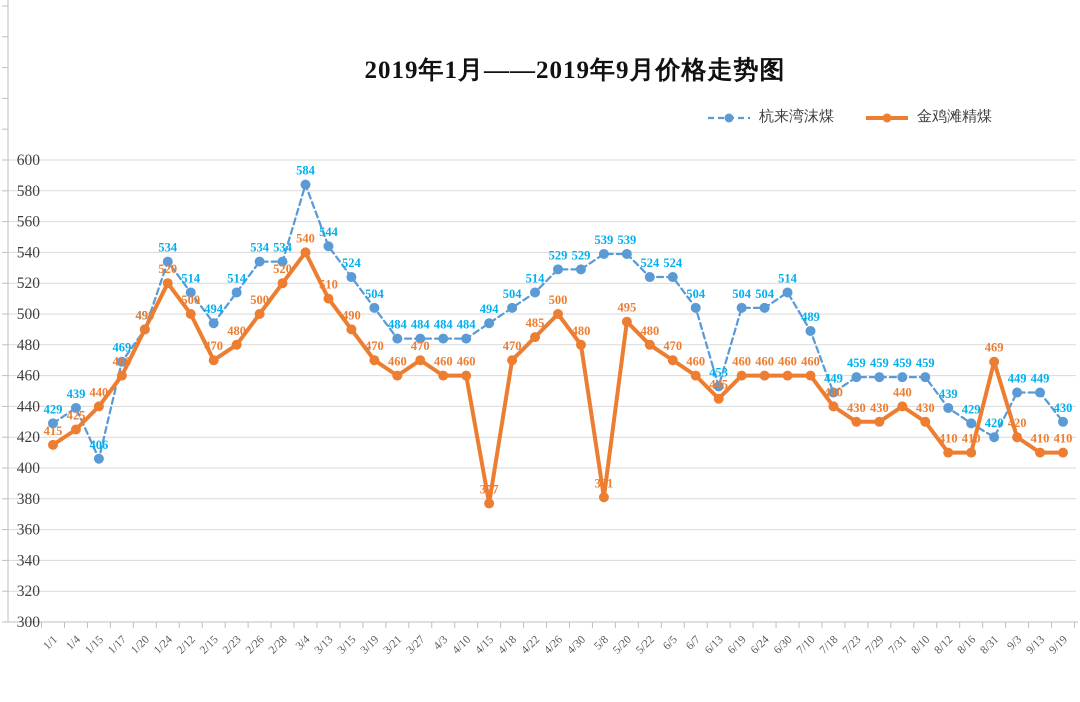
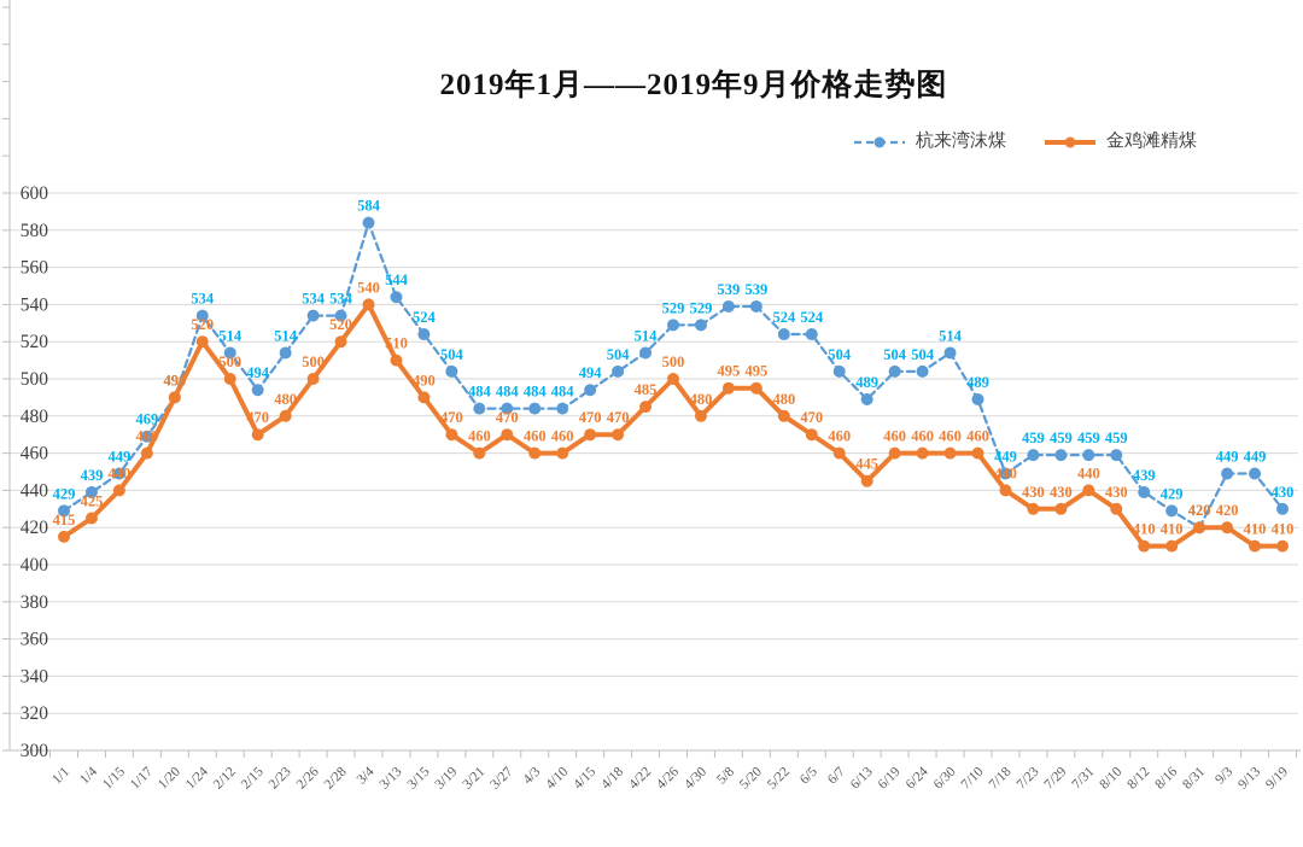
杭来湾沫煤/1/15: 406 -> 449
金鸡滩精煤/4/15: 377 -> 470
金鸡滩精煤/5/8: 381 -> 495
杭来湾沫煤/6/13: 453 -> 489
金鸡滩精煤/8/31: 469 -> 420
